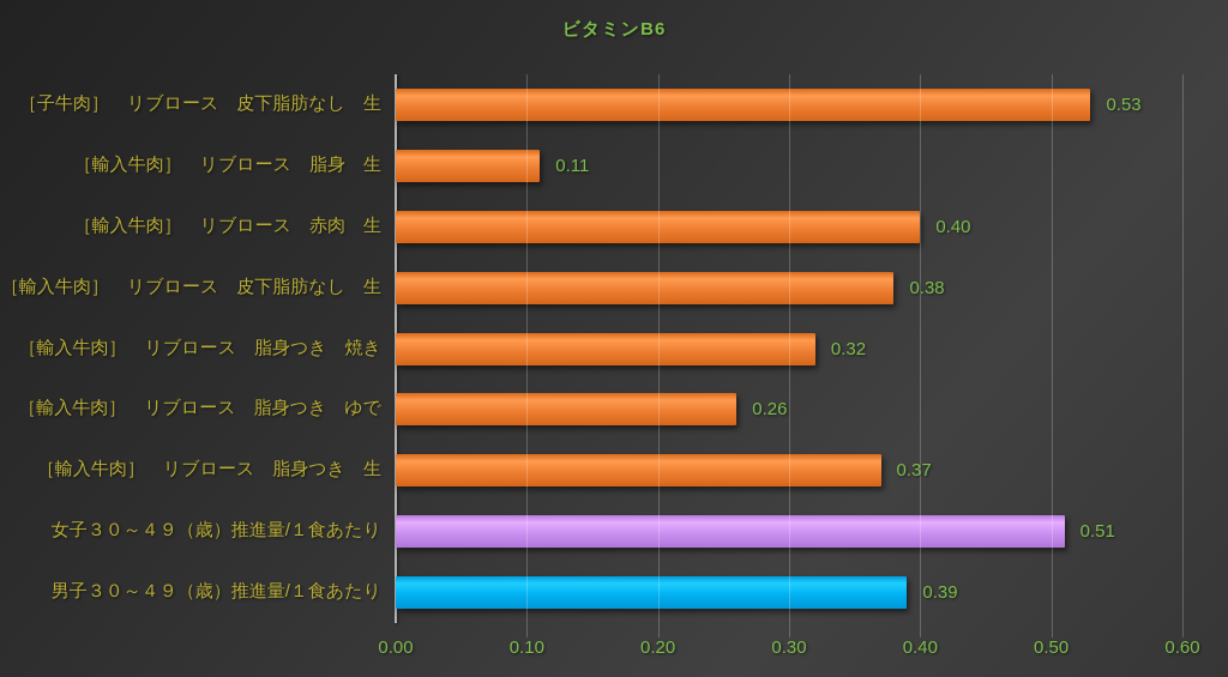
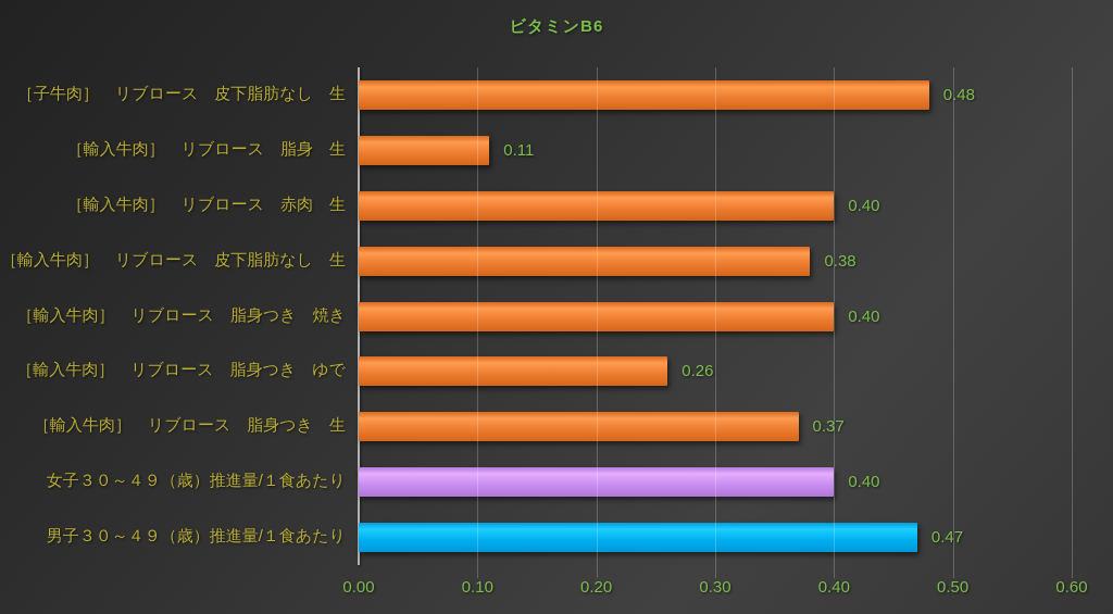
［子牛肉］ リブロース 皮下脂肪なし 生: 0.53 -> 0.48
［輸入牛肉］ リブロース 脂身つき 焼き: 0.32 -> 0.40
女子３０～４９（歳）推進量/１食あたり: 0.51 -> 0.40
男子３０～４９（歳）推進量/１食あたり: 0.39 -> 0.47
